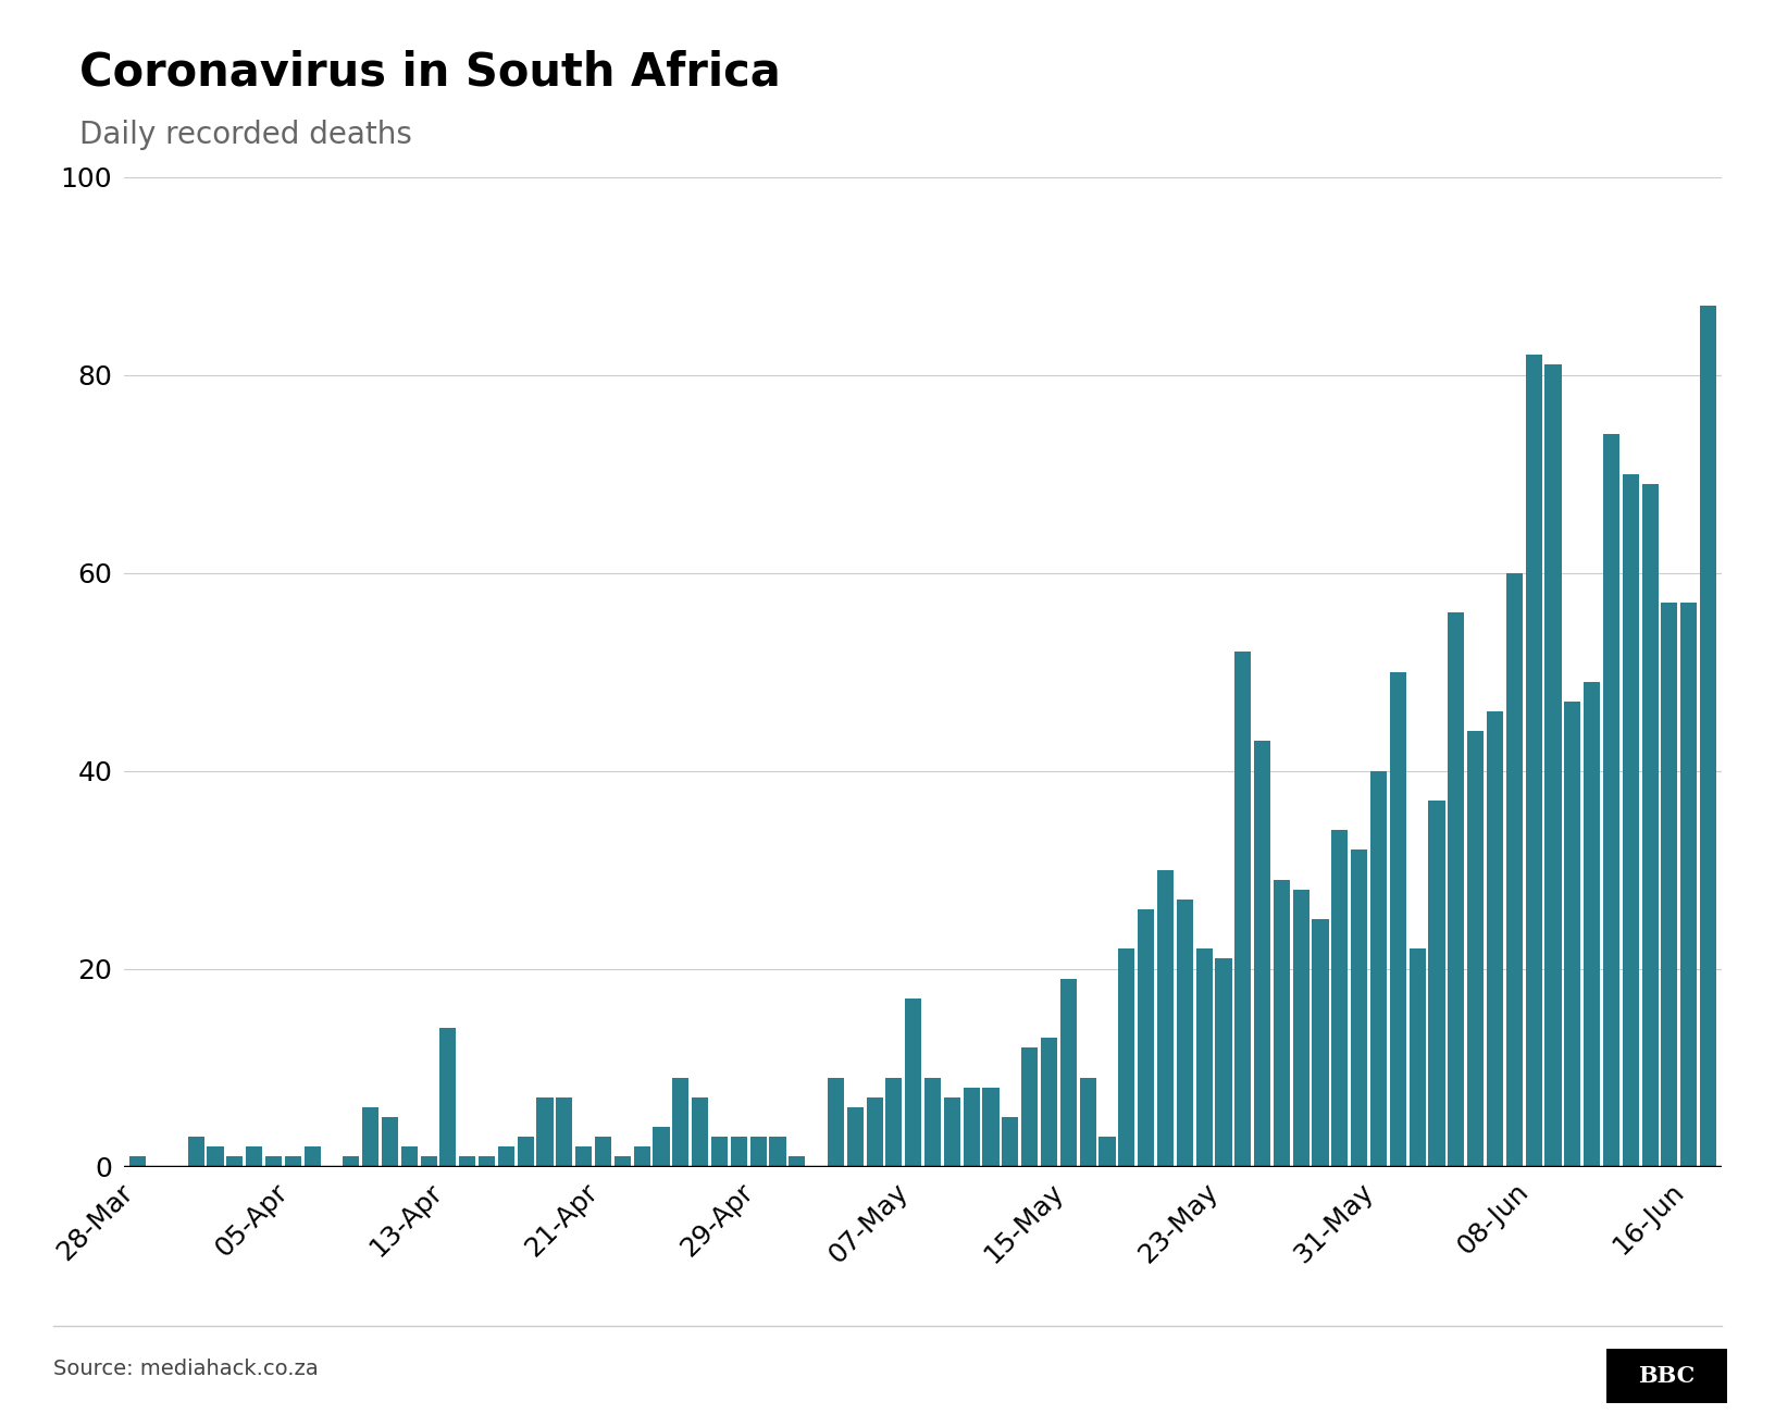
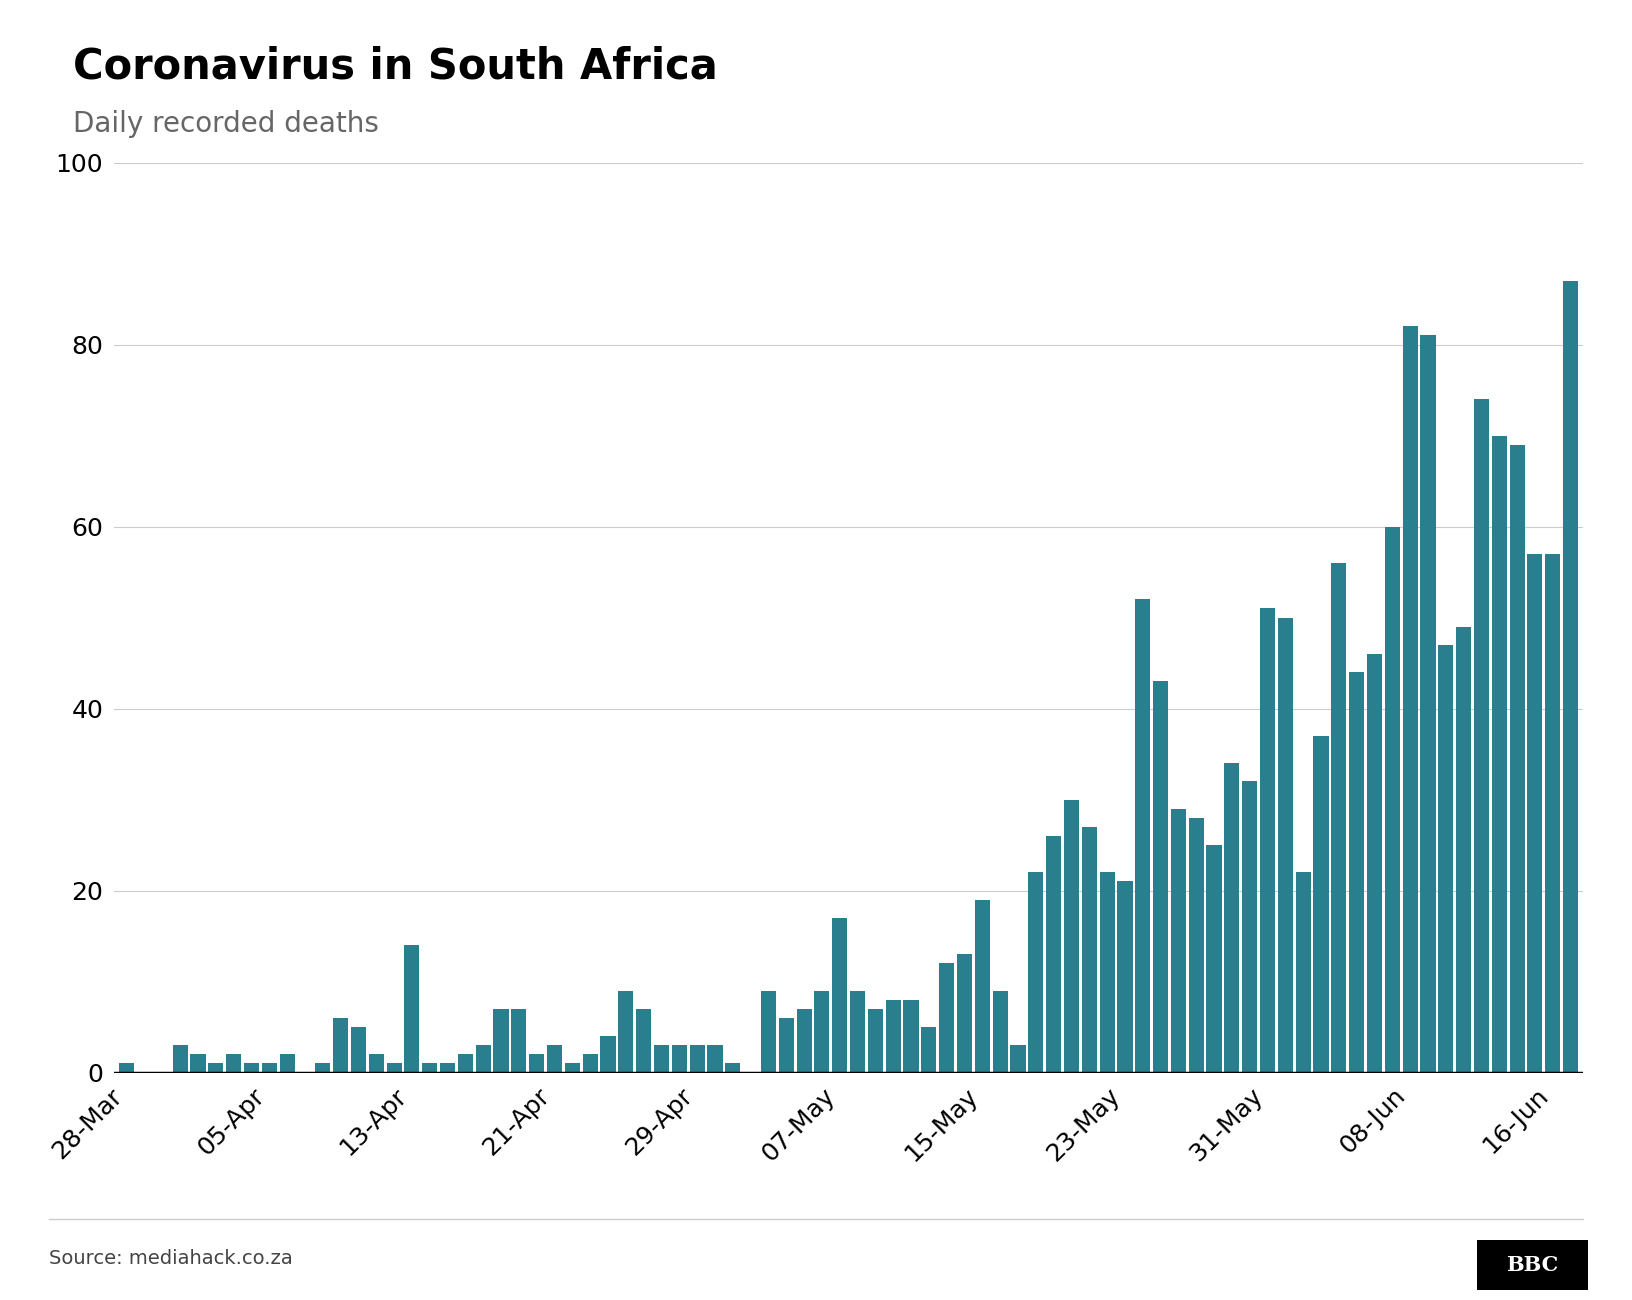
31-May: 40 -> 51
